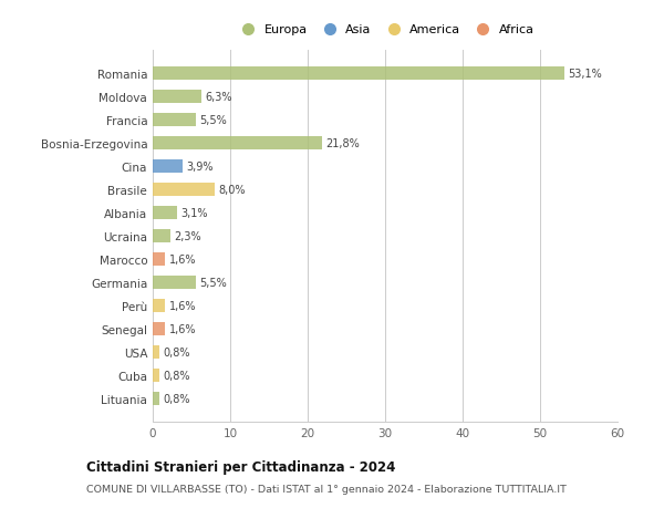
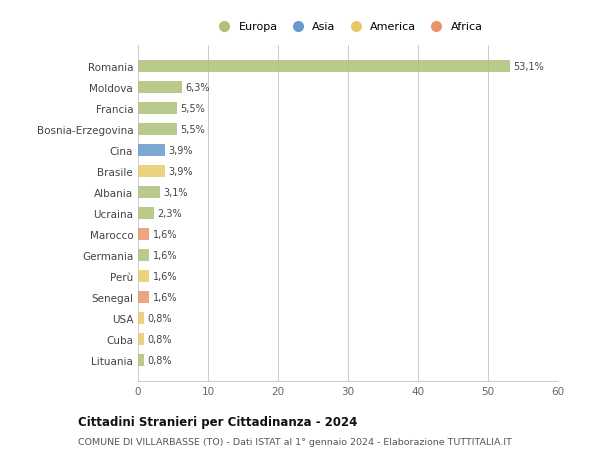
Bosnia-Erzegovina: 21,8% -> 5,5%
Brasile: 8,0% -> 3,9%
Germania: 5,5% -> 1,6%
